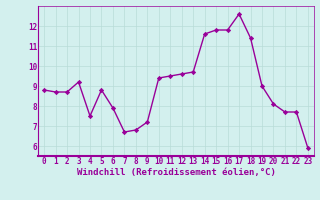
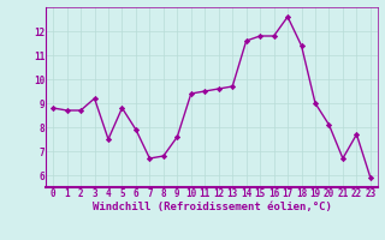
9: 7.2 -> 7.6
21: 7.7 -> 6.7
